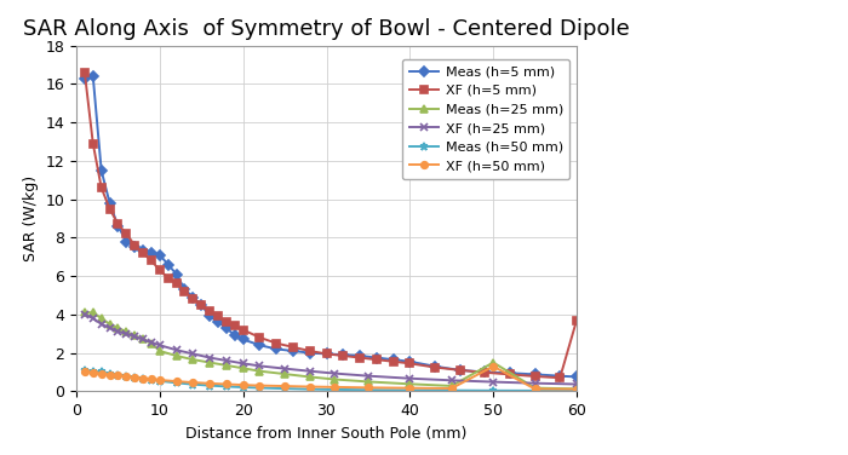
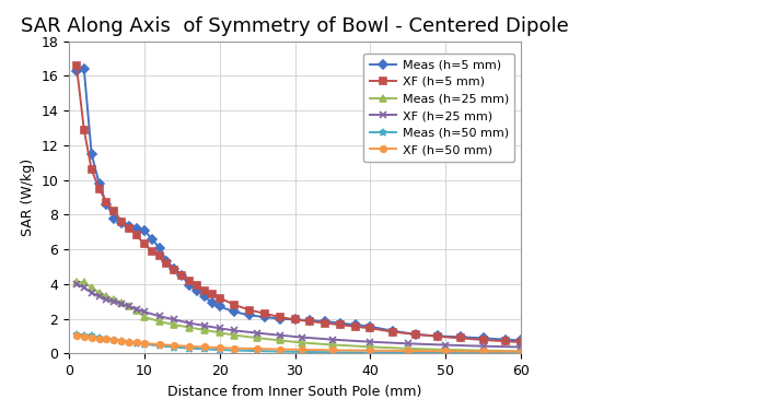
Meas (h=25 mm)/50: 1.5 -> 0.2
XF (h=50 mm)/50: 1.3 -> 0.1
XF (h=5 mm)/60: 3.7 -> 0.7
